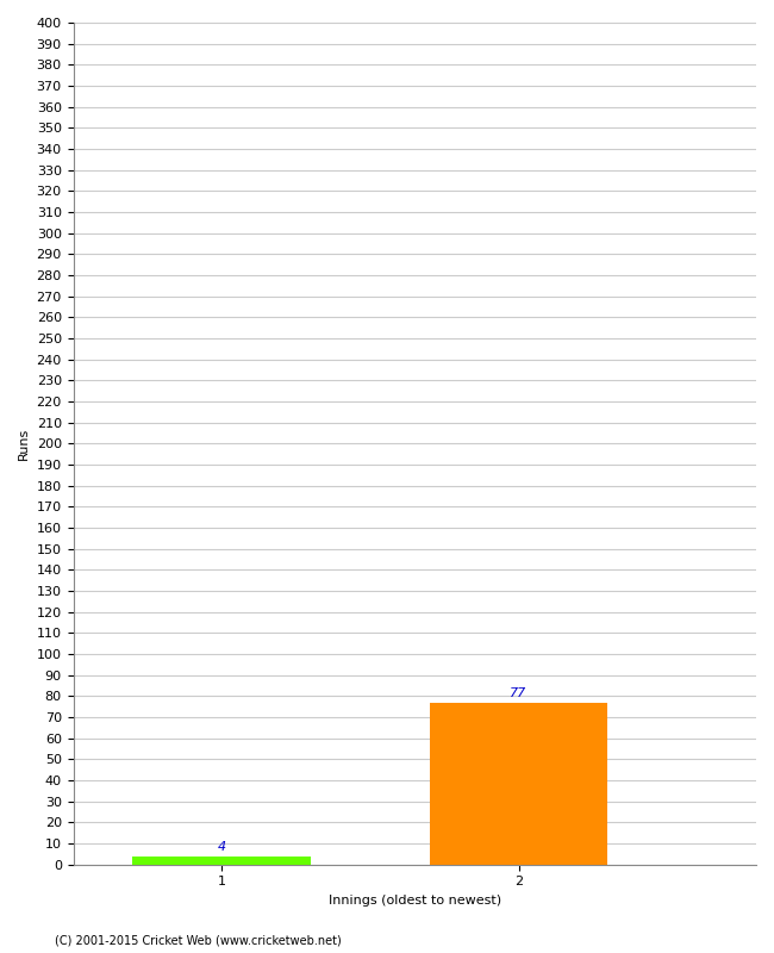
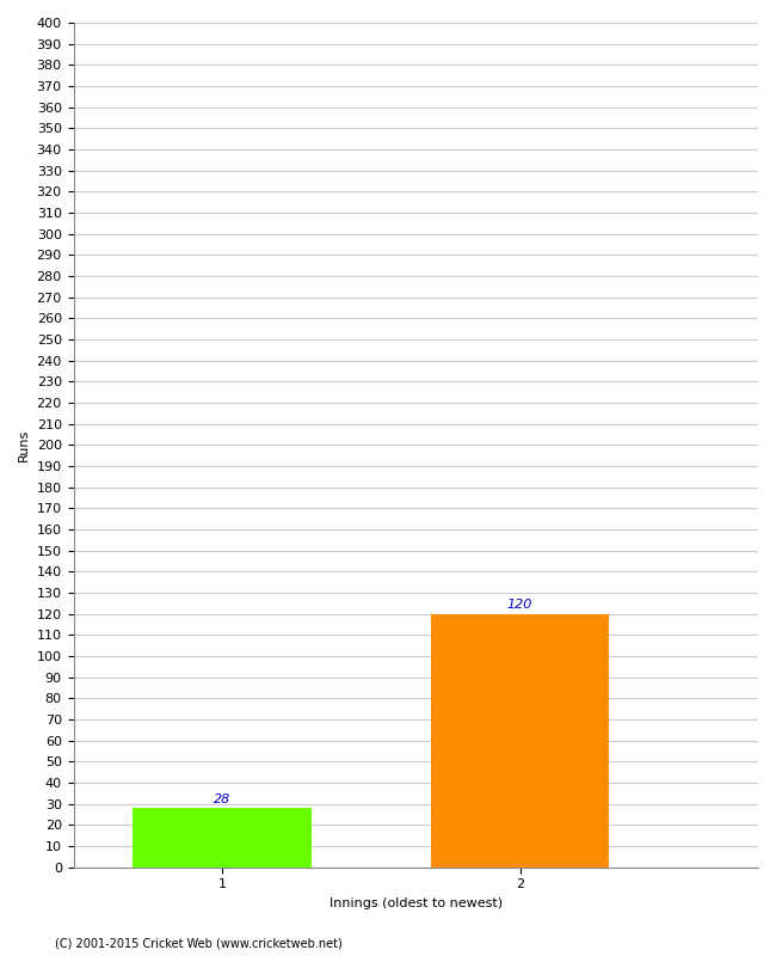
1: 4 -> 28
2: 77 -> 120
